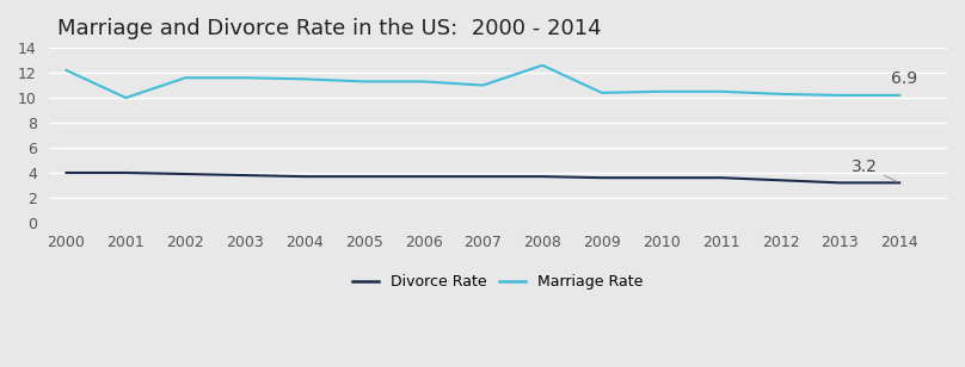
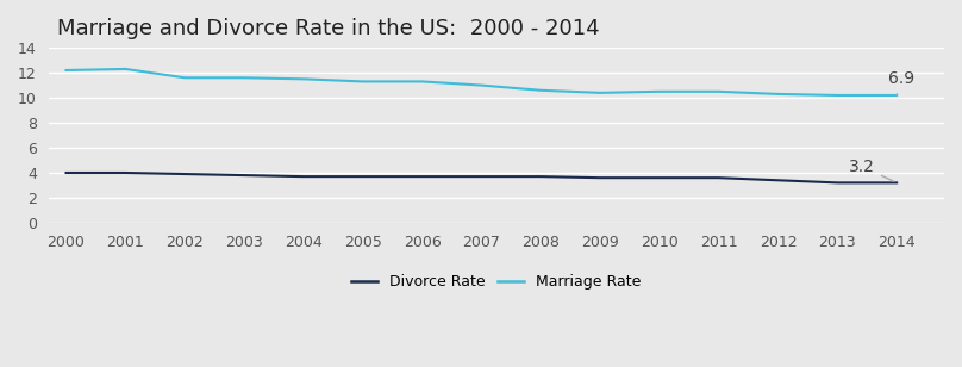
Marriage Rate/2001: 10.0 -> 12.3
Marriage Rate/2008: 12.6 -> 10.6
